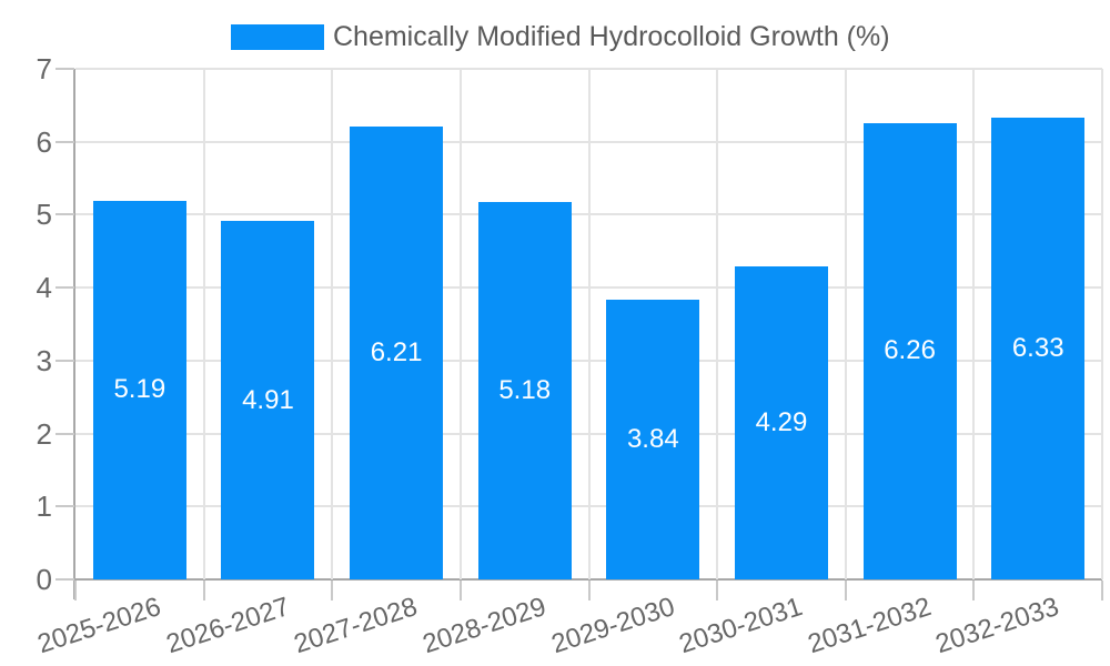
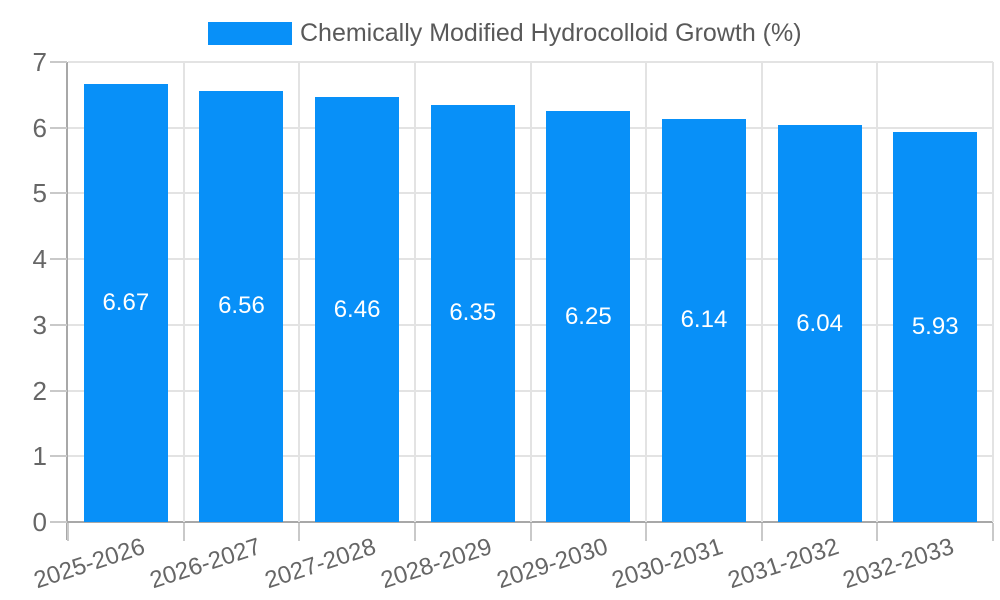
2025-2026: 5.19 -> 6.67
2026-2027: 4.91 -> 6.56
2027-2028: 6.21 -> 6.46
2028-2029: 5.18 -> 6.35
2029-2030: 3.84 -> 6.25
2030-2031: 4.29 -> 6.14
2031-2032: 6.26 -> 6.04
2032-2033: 6.33 -> 5.93
